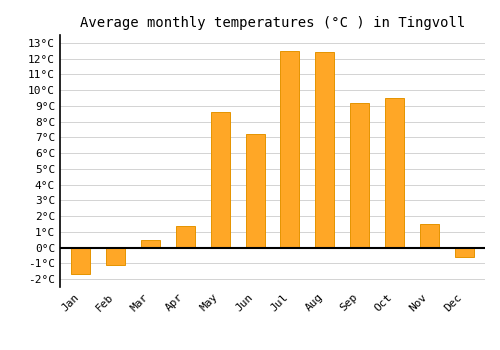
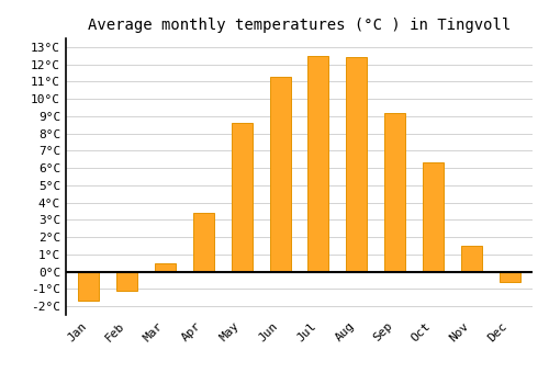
Apr: 1.4°C -> 3.4°C
Jun: 7.2°C -> 11.3°C
Oct: 9.5°C -> 6.3°C
